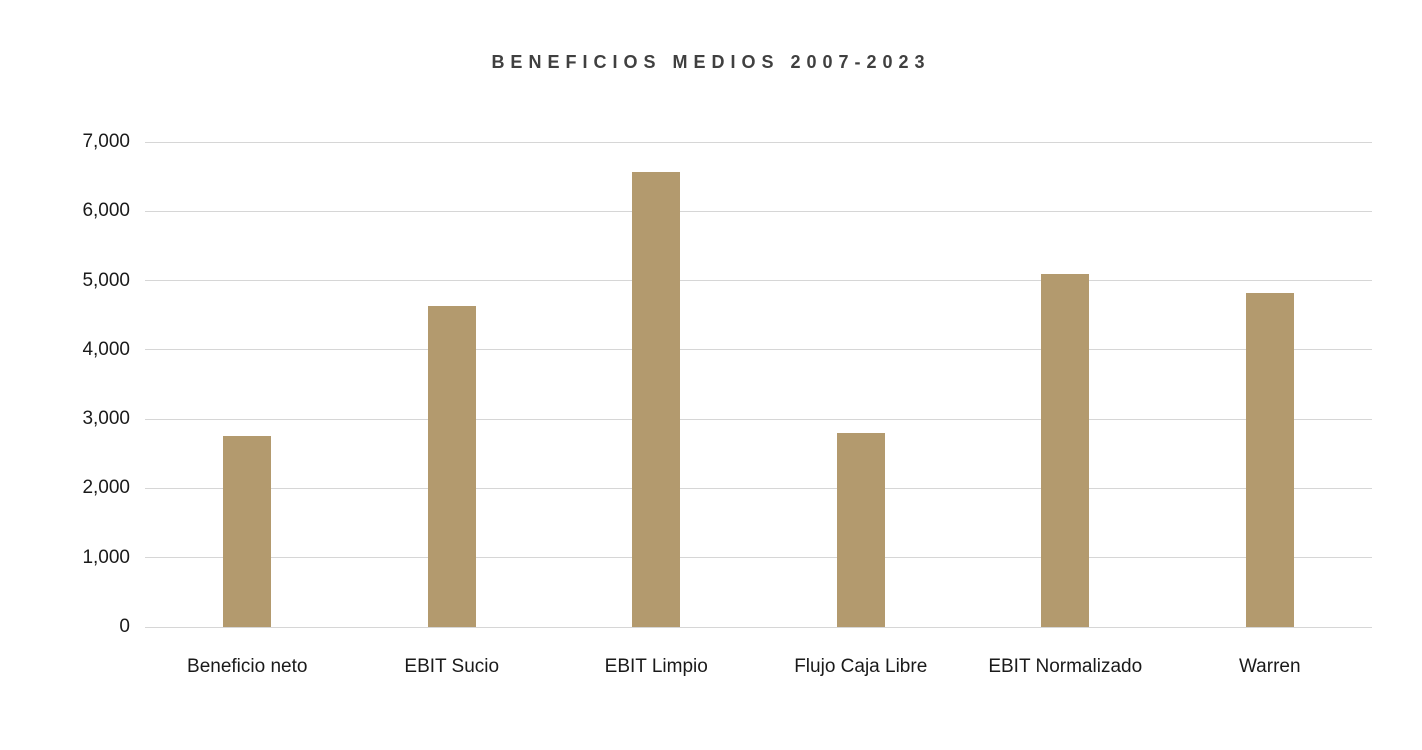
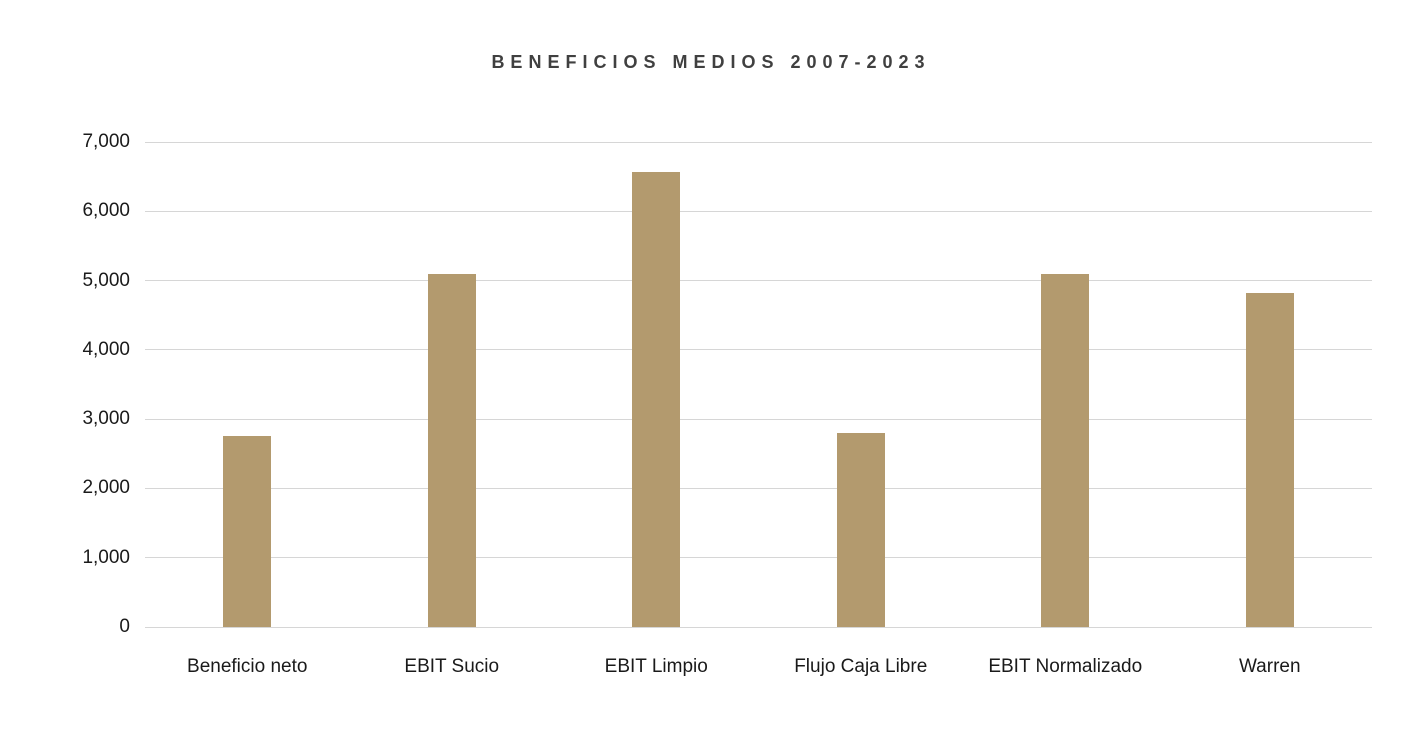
EBIT Sucio: 4600 -> 5100
